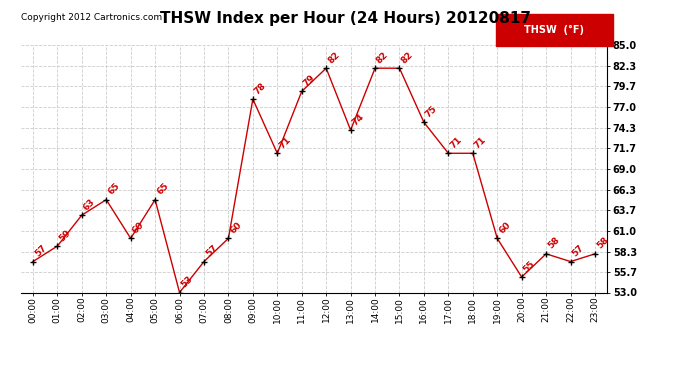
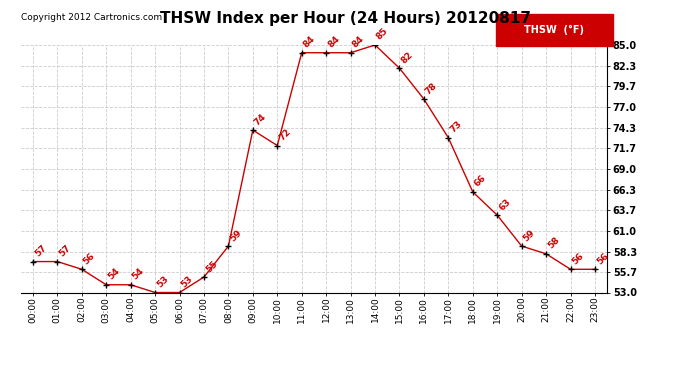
01:00: 59 -> 57
02:00: 63 -> 56
03:00: 65 -> 54
04:00: 60 -> 54
05:00: 65 -> 53
07:00: 57 -> 55
08:00: 60 -> 59
09:00: 78 -> 74
10:00: 71 -> 72
11:00: 79 -> 84
12:00: 82 -> 84
13:00: 74 -> 84
14:00: 82 -> 85
16:00: 75 -> 78
17:00: 71 -> 73
18:00: 71 -> 66
19:00: 60 -> 63
20:00: 55 -> 59
22:00: 57 -> 56
23:00: 58 -> 56
